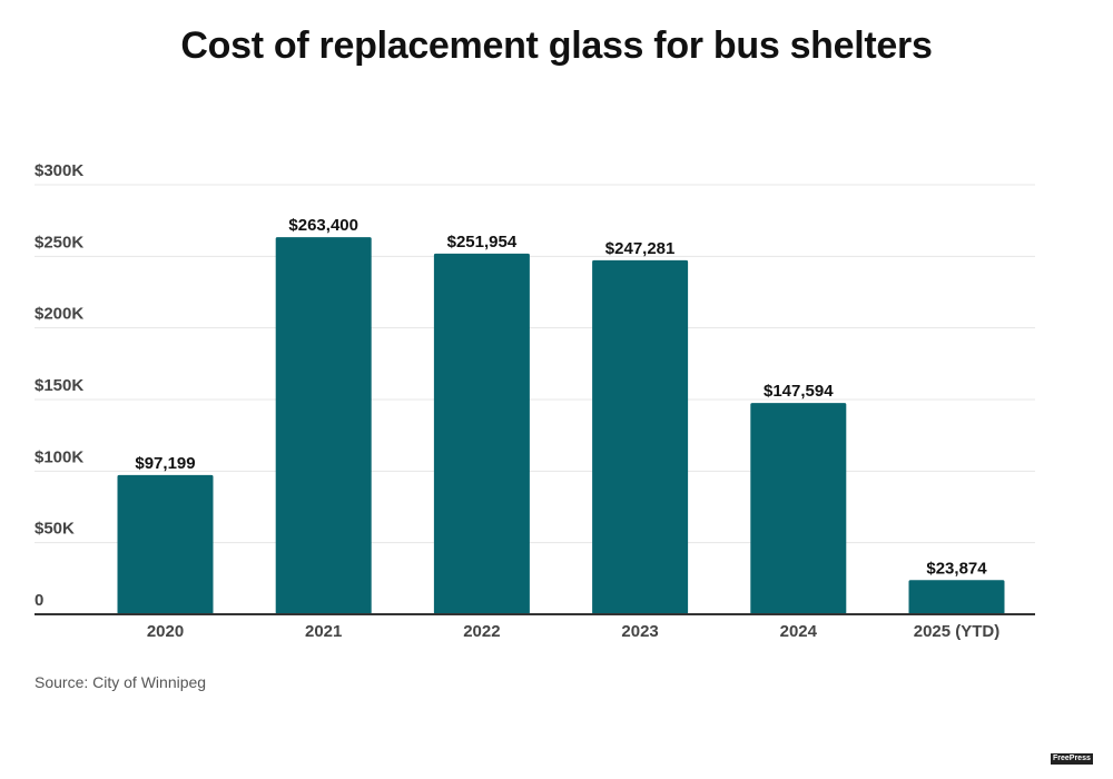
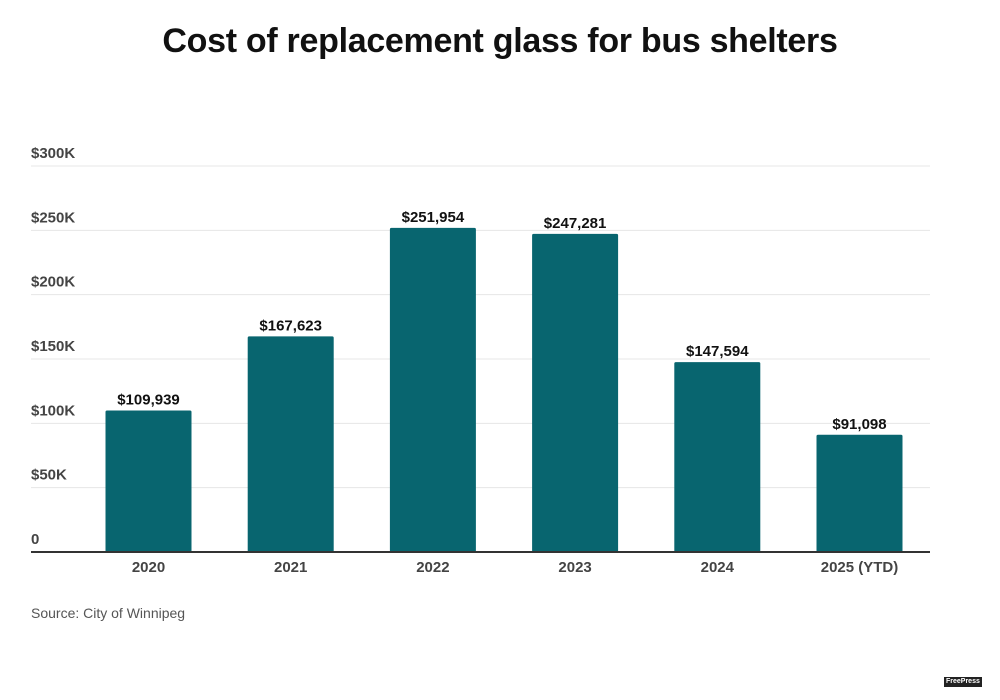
2020: $97,199 -> $109,939
2021: $263,400 -> $167,623
2025 (YTD): $23,874 -> $91,098
